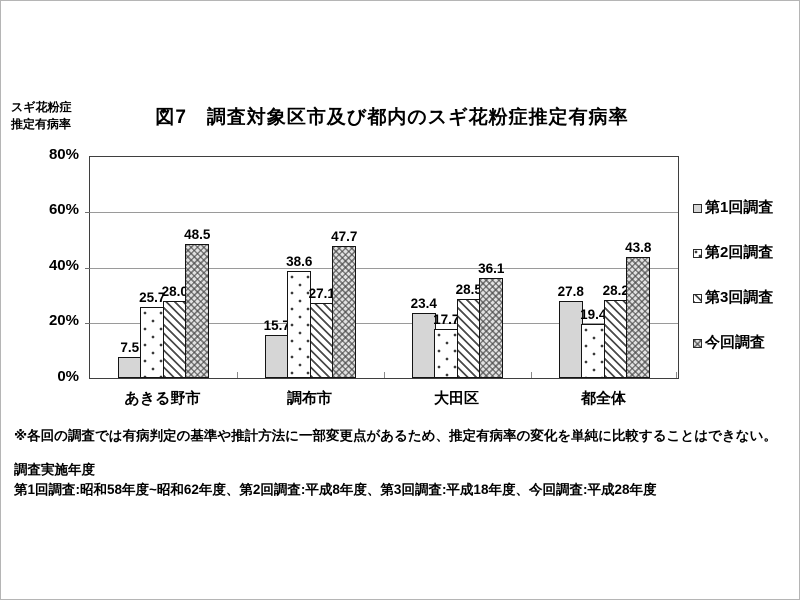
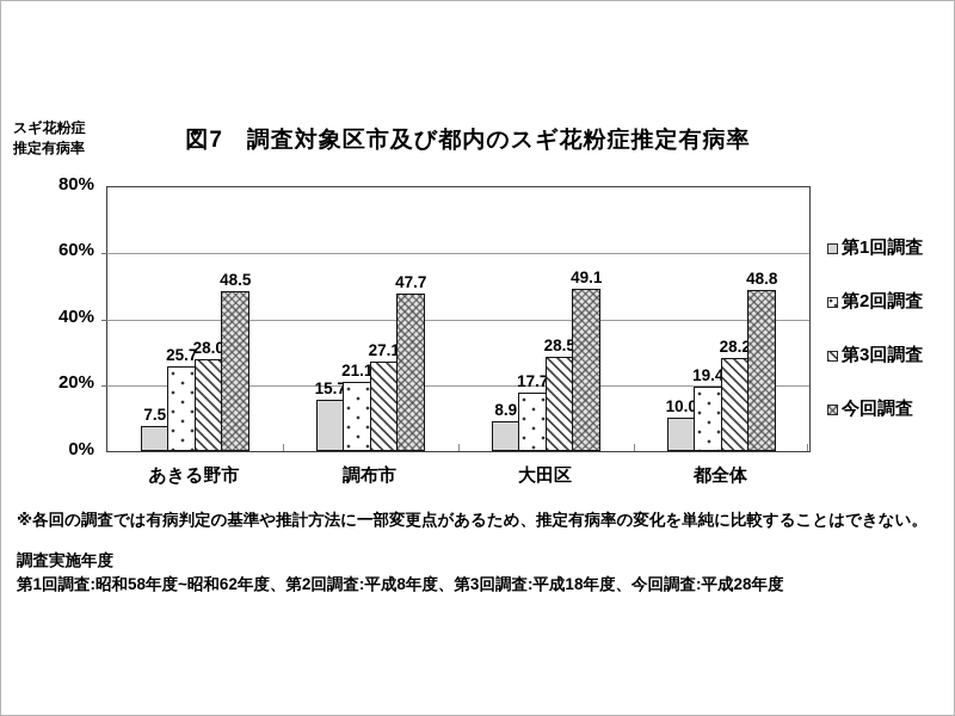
第2回調査/調布市: 38.6 -> 21.1
第1回調査/大田区: 23.4 -> 8.9
今回調査/大田区: 36.1 -> 49.1
第1回調査/都全体: 27.8 -> 10.0
今回調査/都全体: 43.8 -> 48.8
